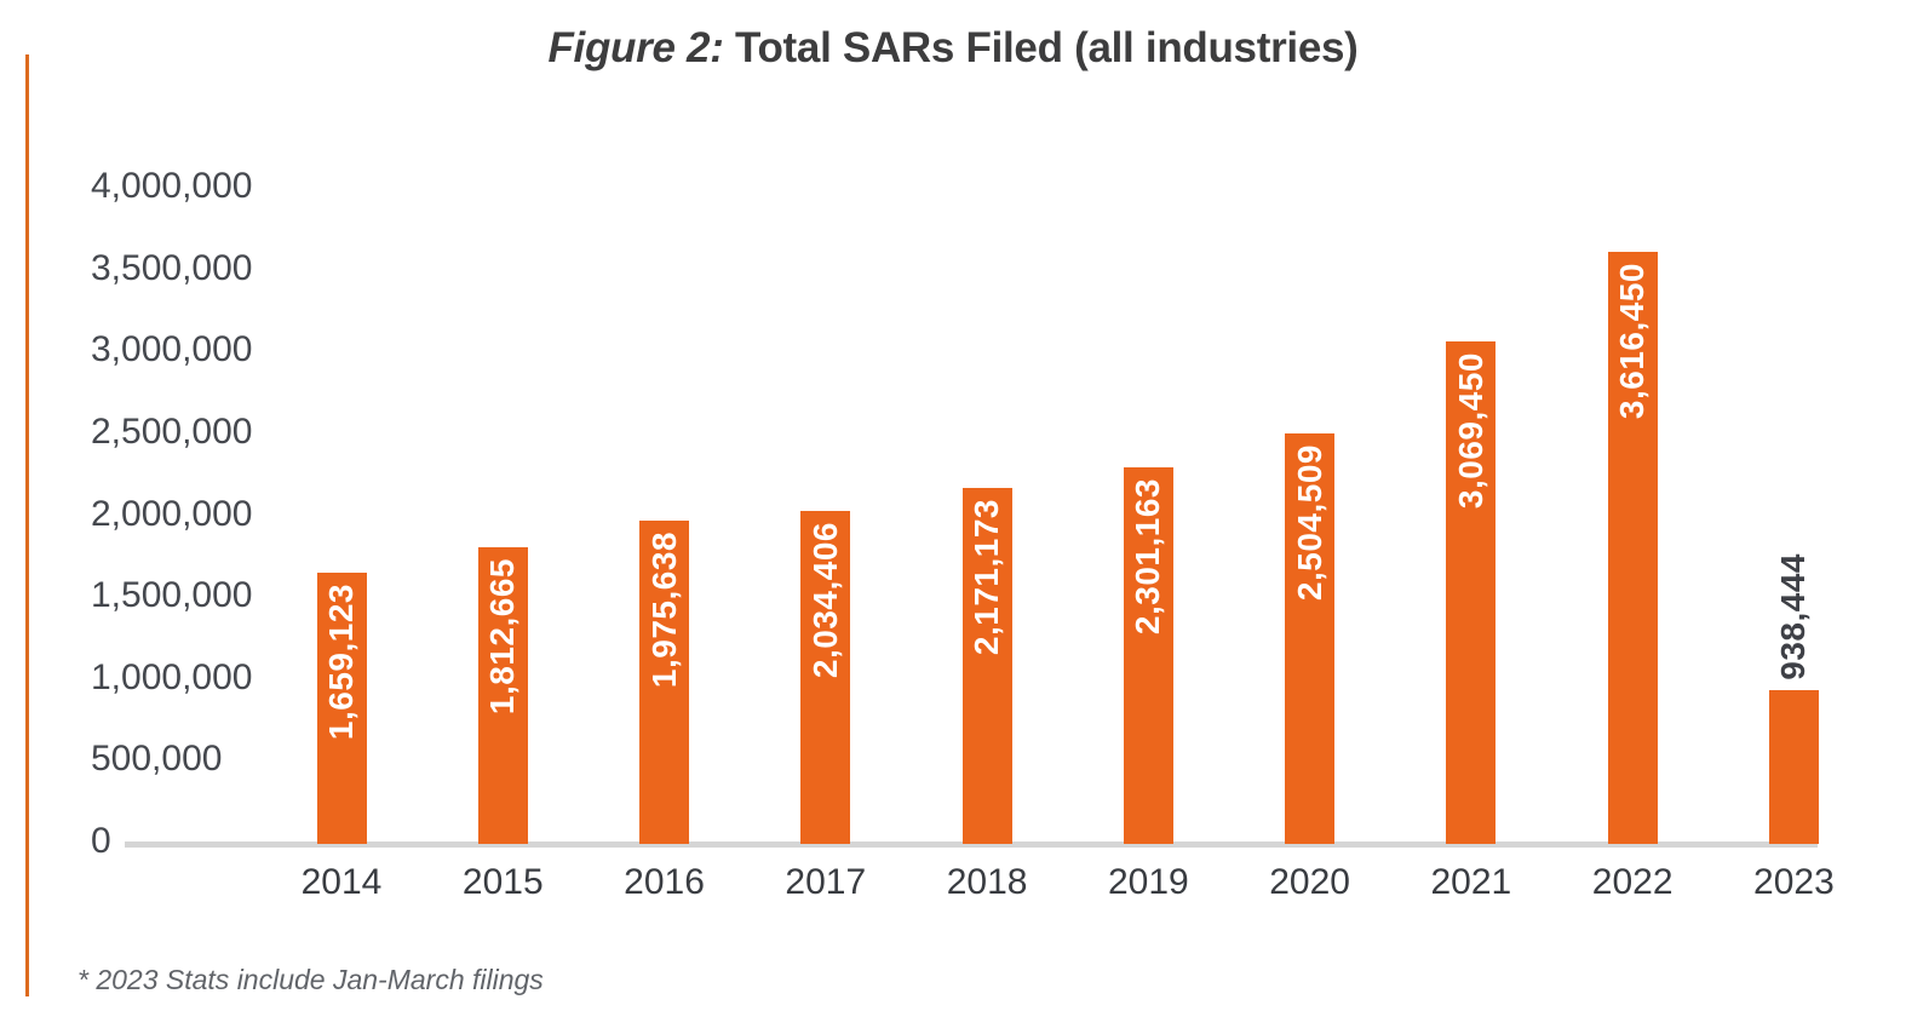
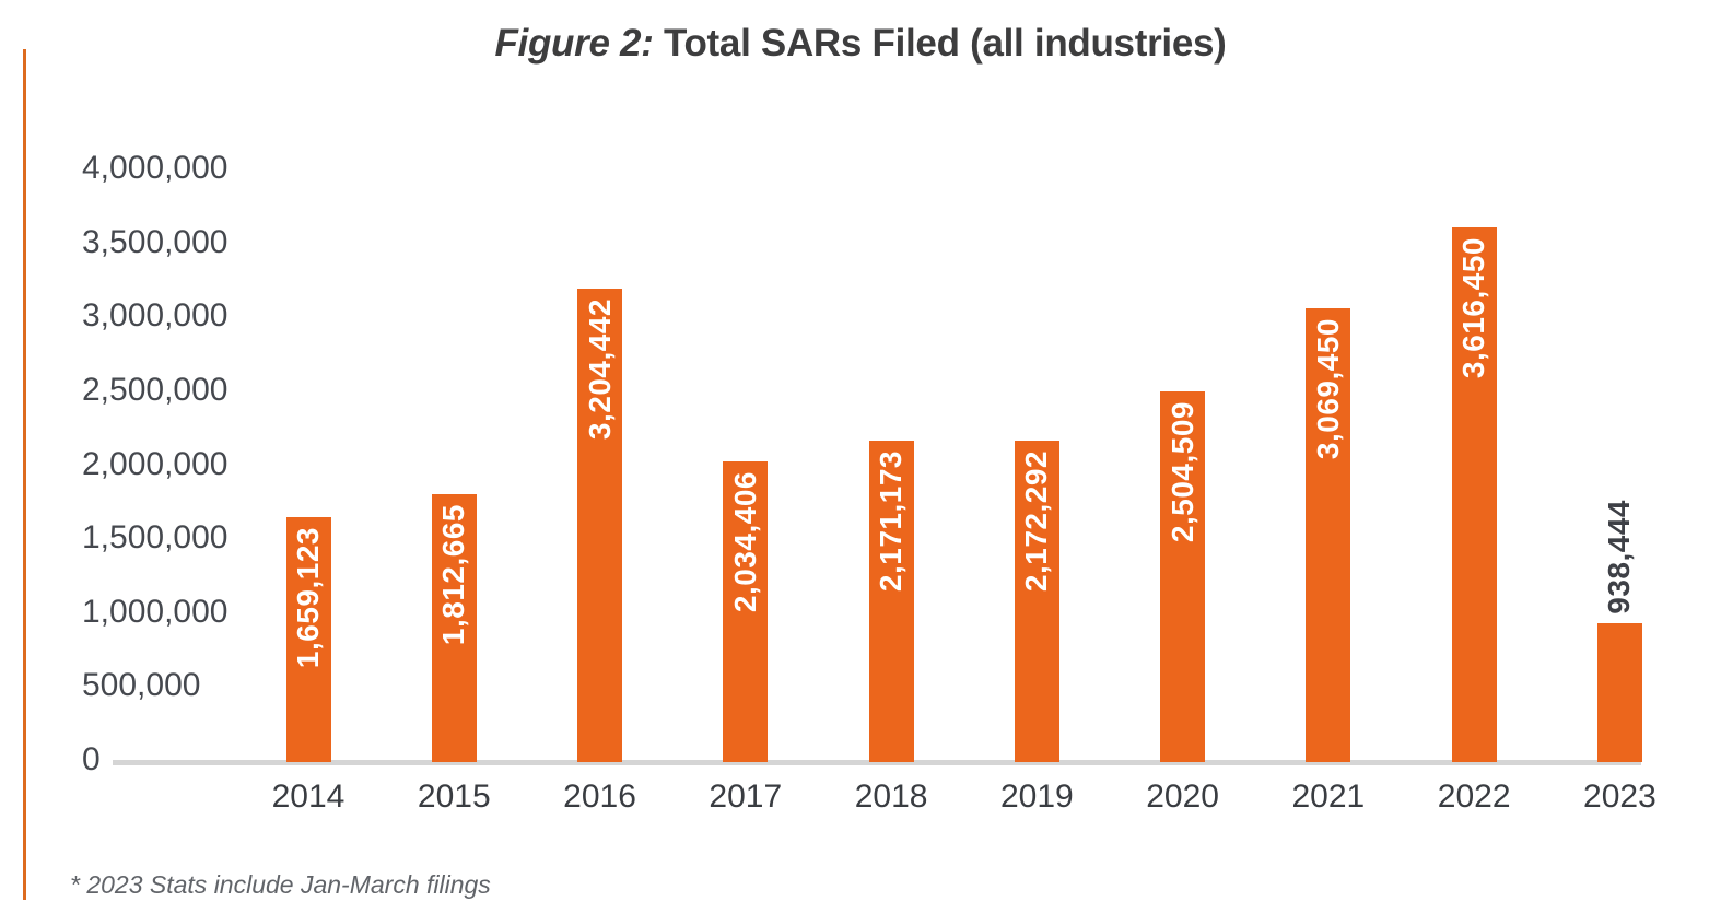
2016: 1,975,638 -> 3,204,442
2019: 2,301,163 -> 2,172,292
